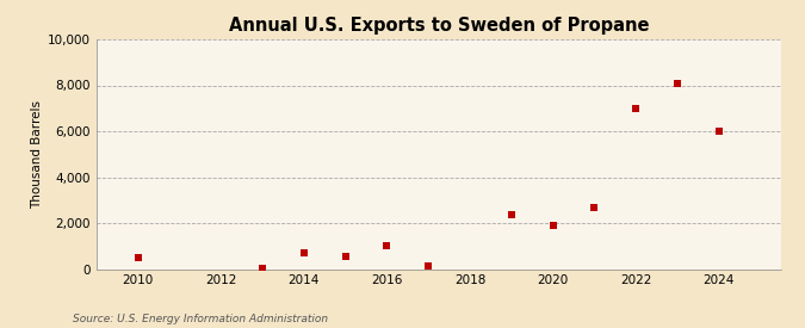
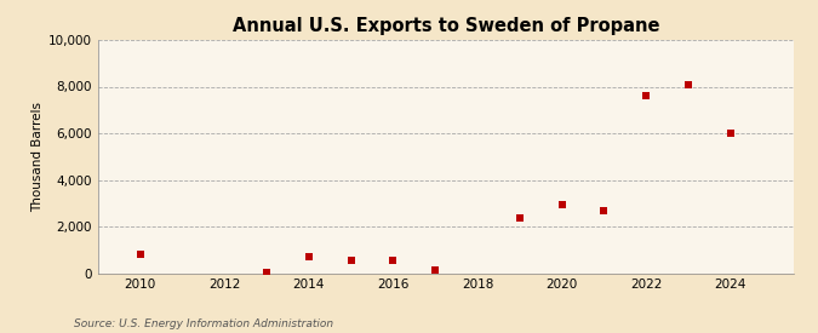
2010: 500 -> 800
2016: 1,000 -> 500
2020: 1,900 -> 3,000
2022: 7,000 -> 7,600
